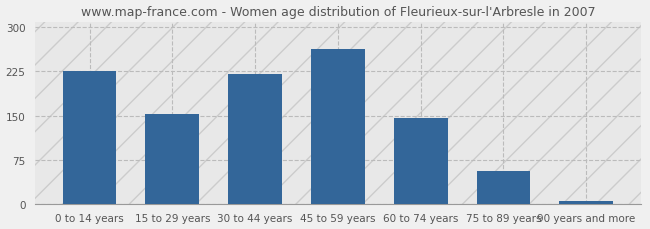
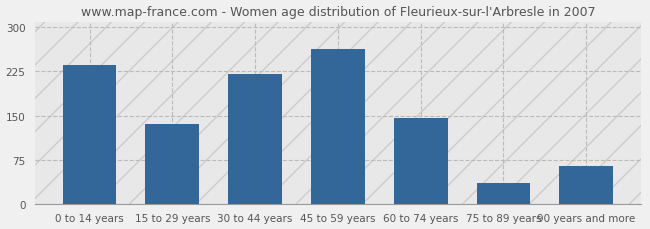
0 to 14 years: 226 -> 236
15 to 29 years: 153 -> 136
75 to 89 years: 55 -> 36
90 years and more: 5 -> 64
